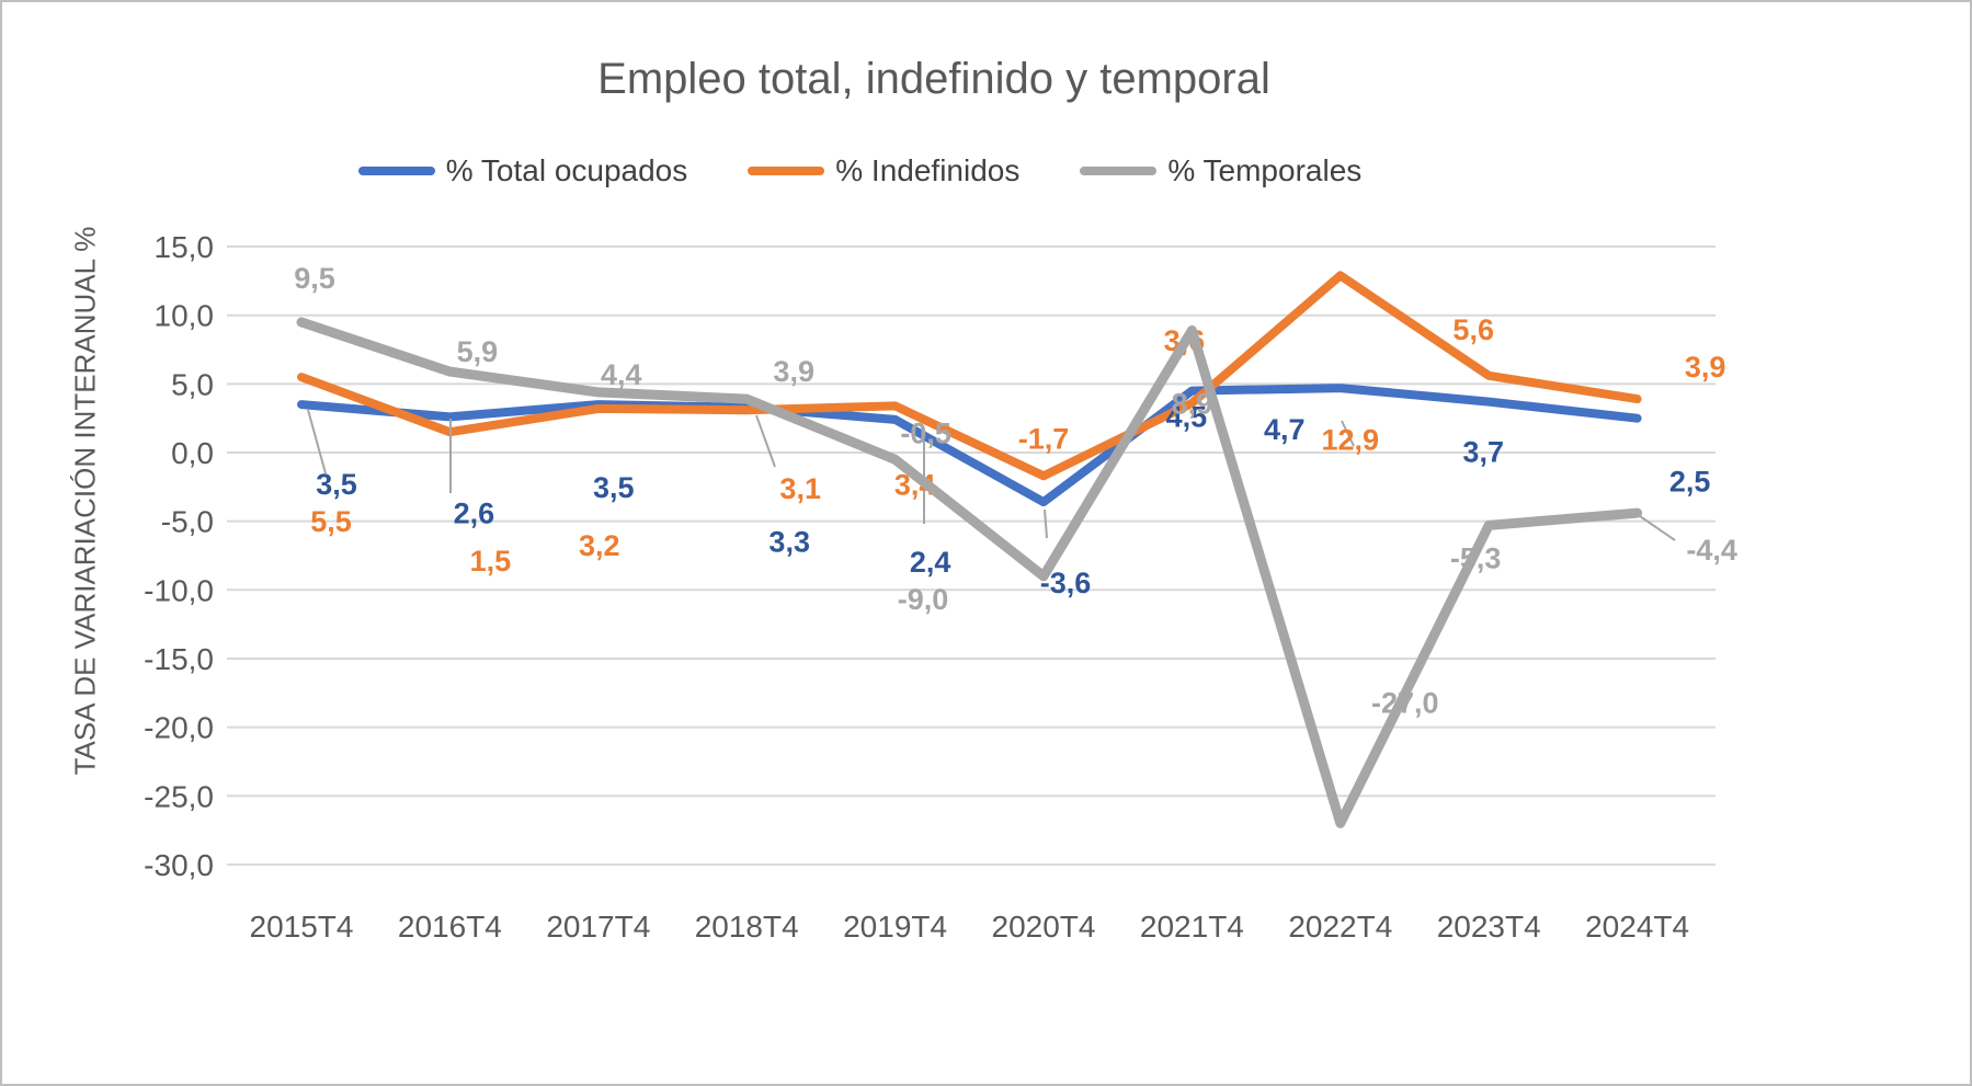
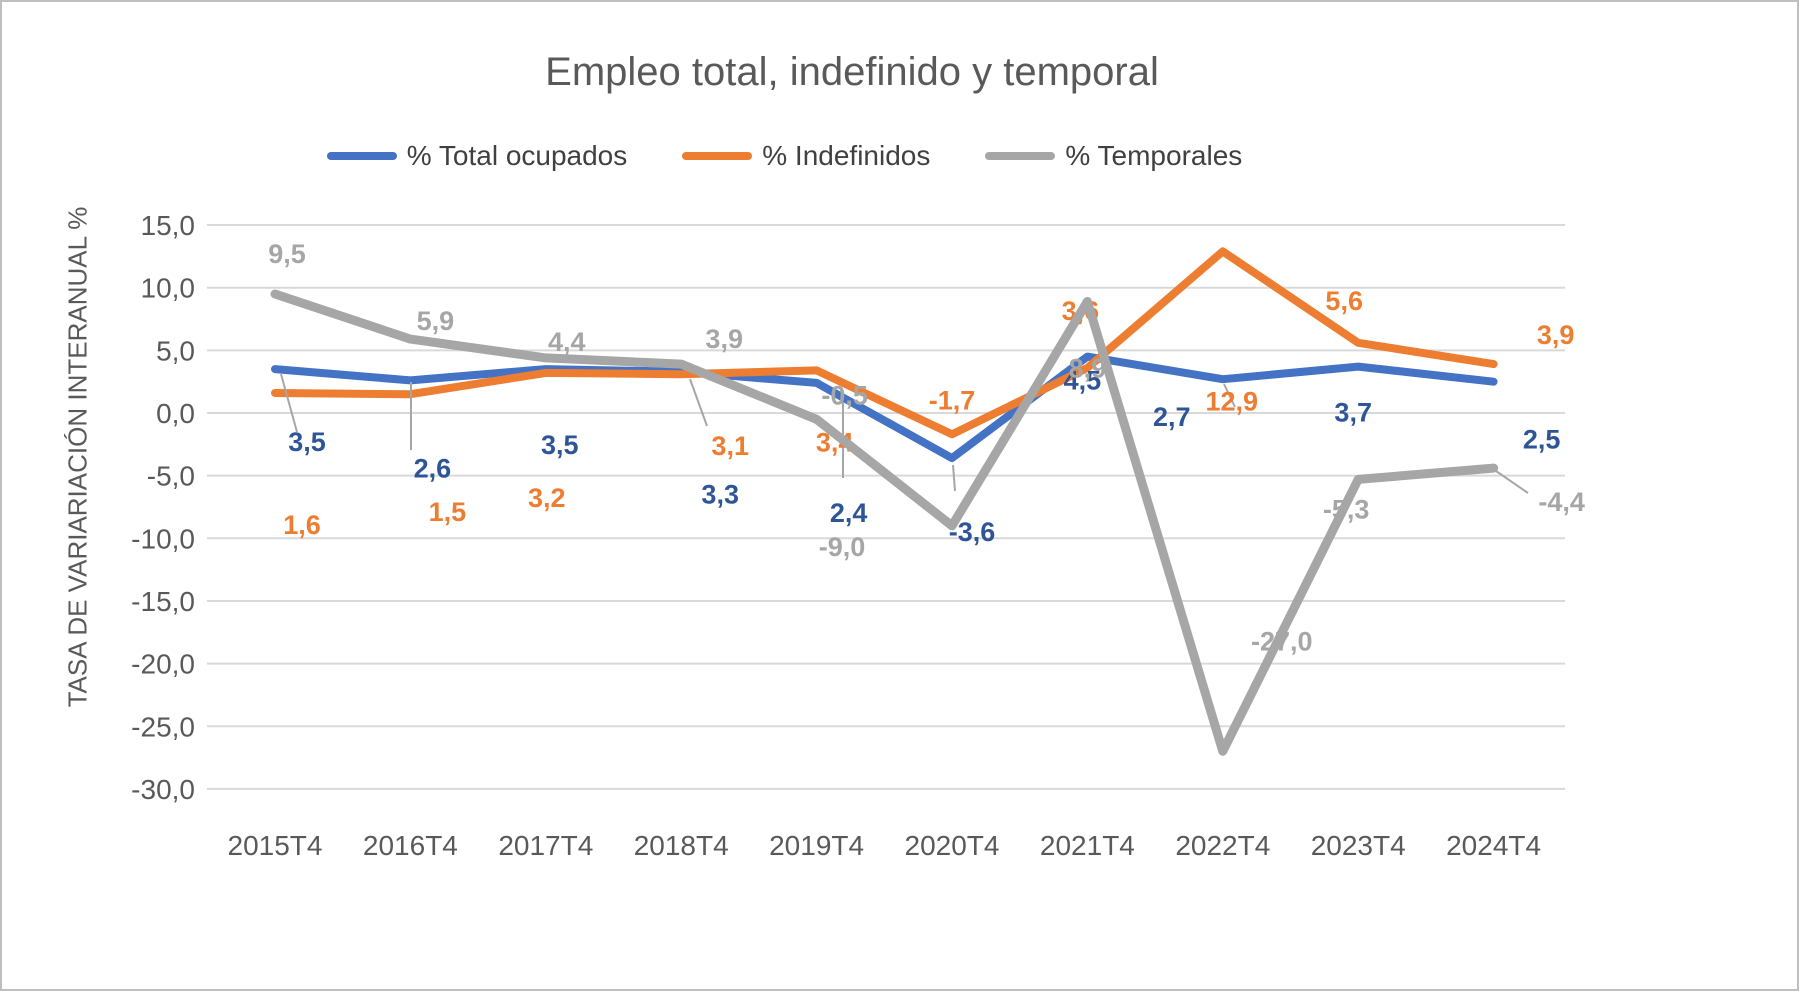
% Indefinidos/2015T4: 5,5 -> 1,6
% Total ocupados/2022T4: 4,7 -> 2,7
